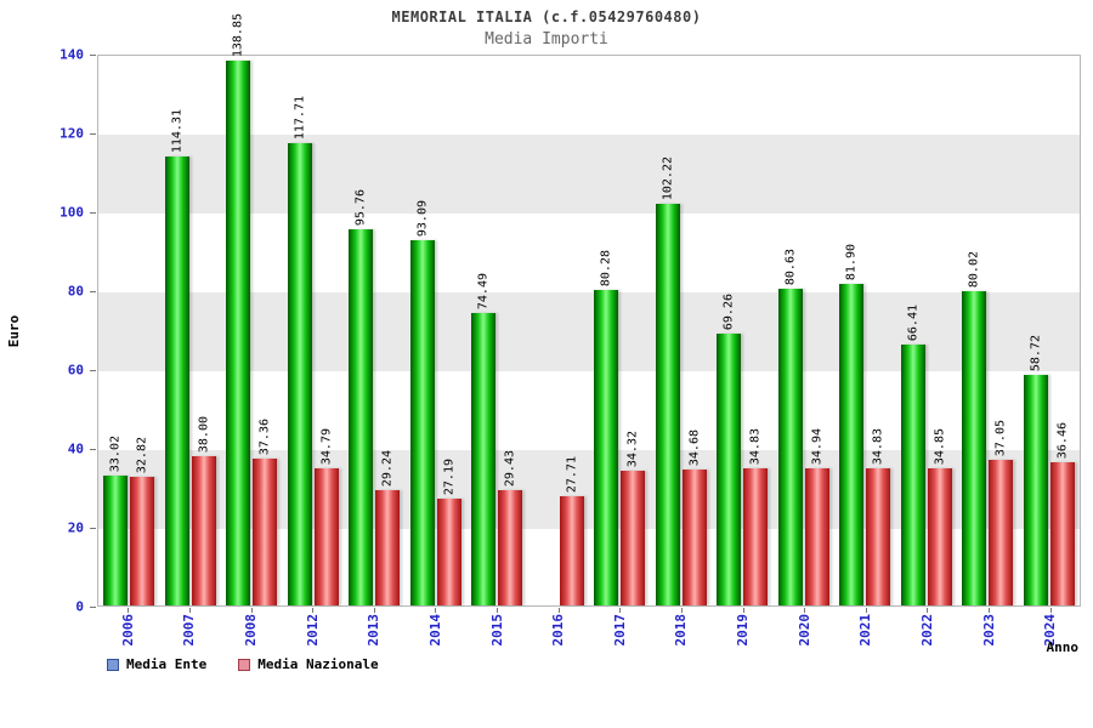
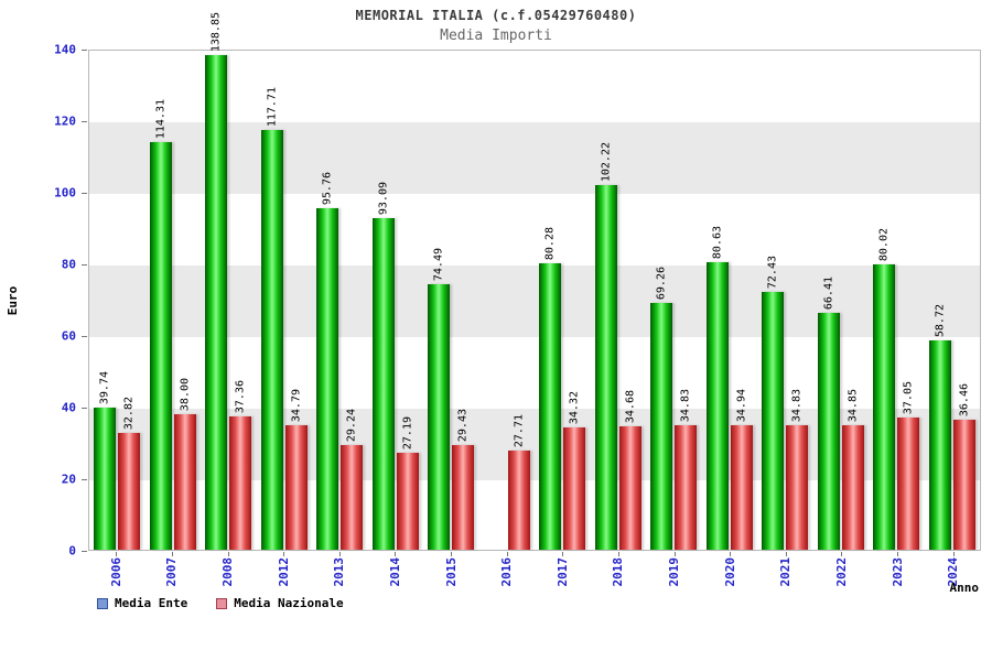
Media Ente/2006: 33.02 -> 39.74
Media Ente/2021: 81.90 -> 72.43
